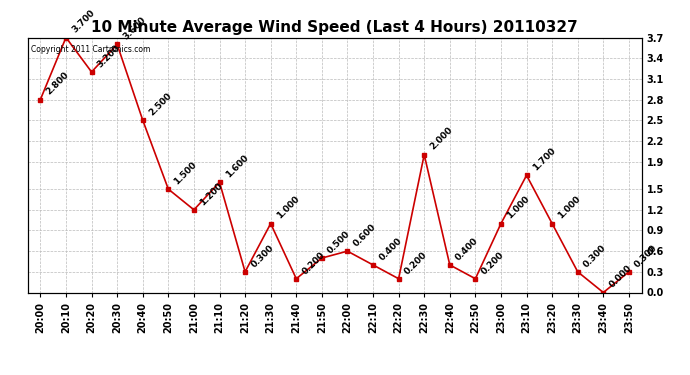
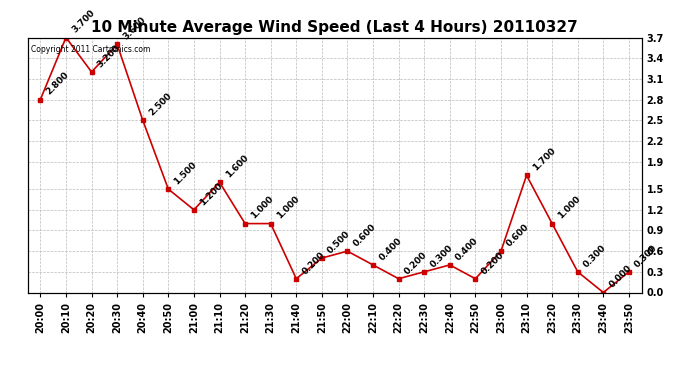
21:20: 0.300 -> 1.000
22:30: 2.000 -> 0.300
23:00: 1.000 -> 0.600
